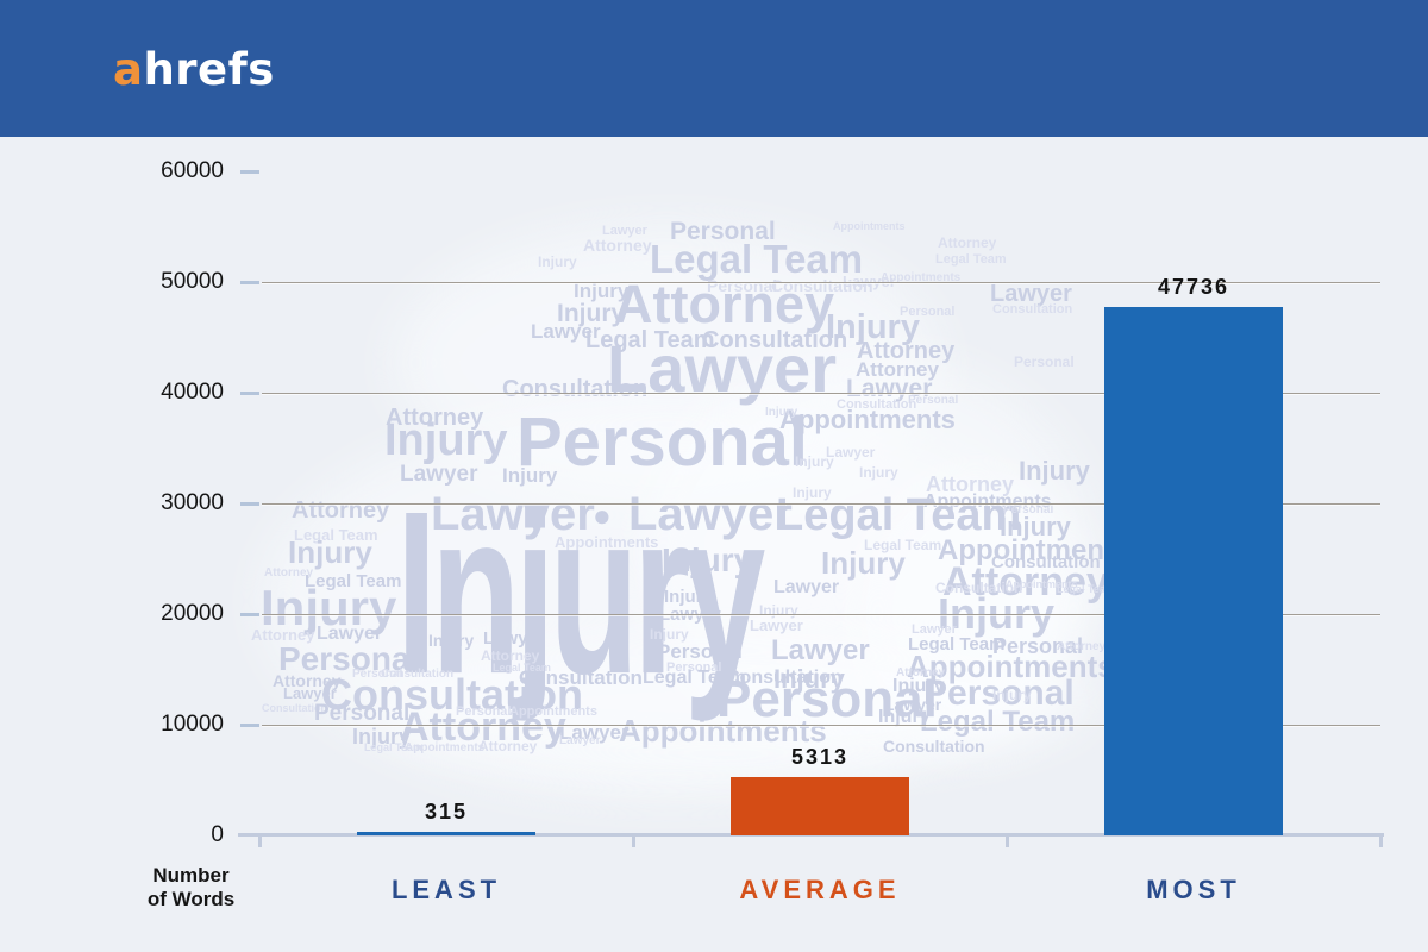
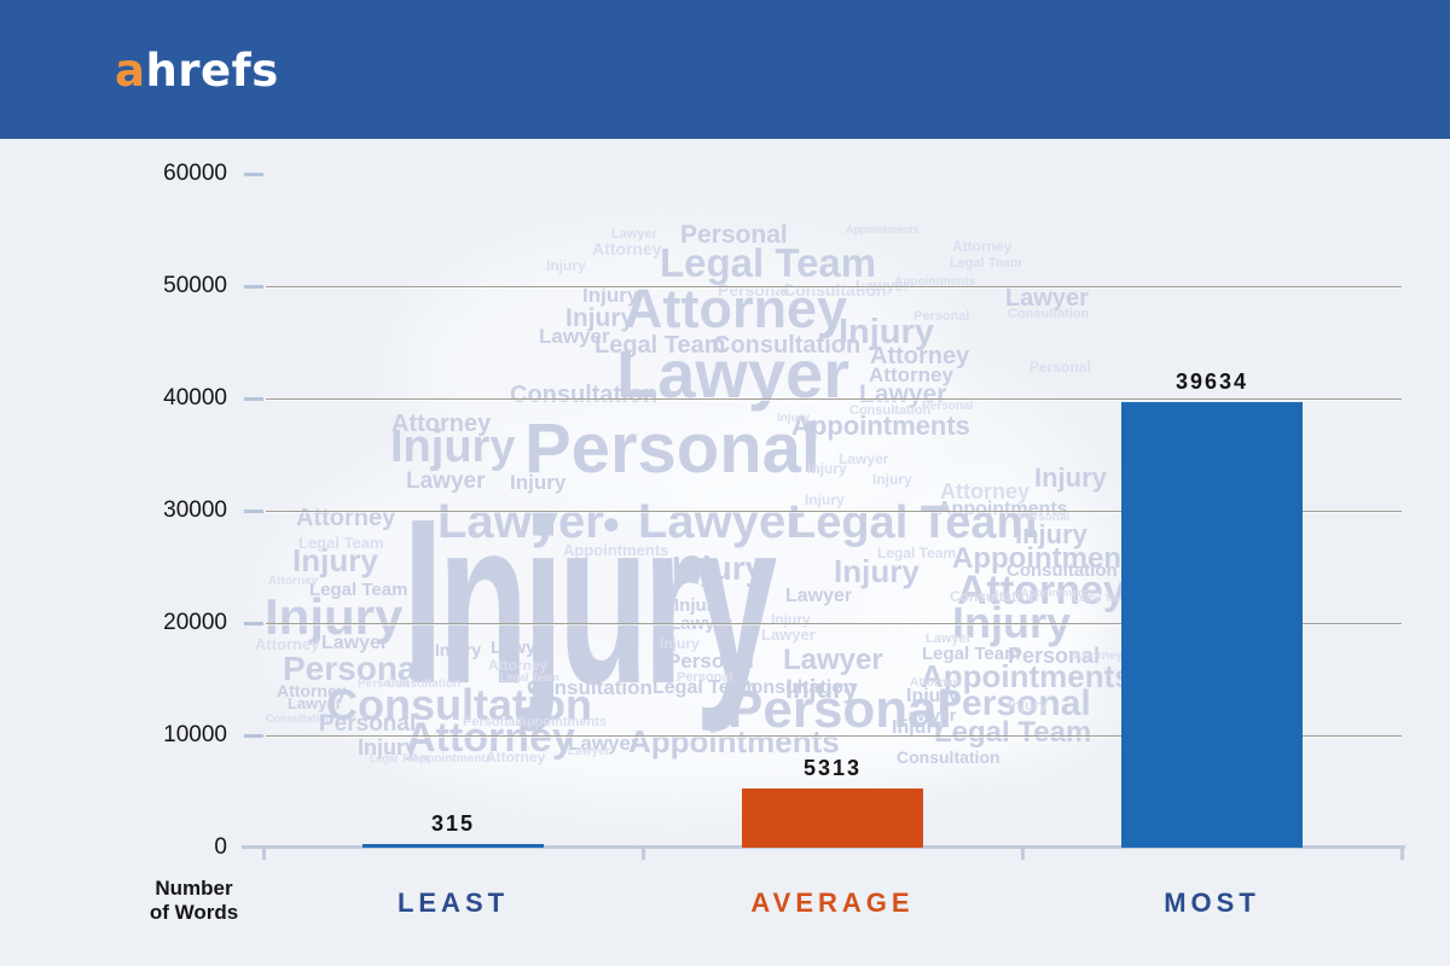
MOST: 47736 -> 39634
